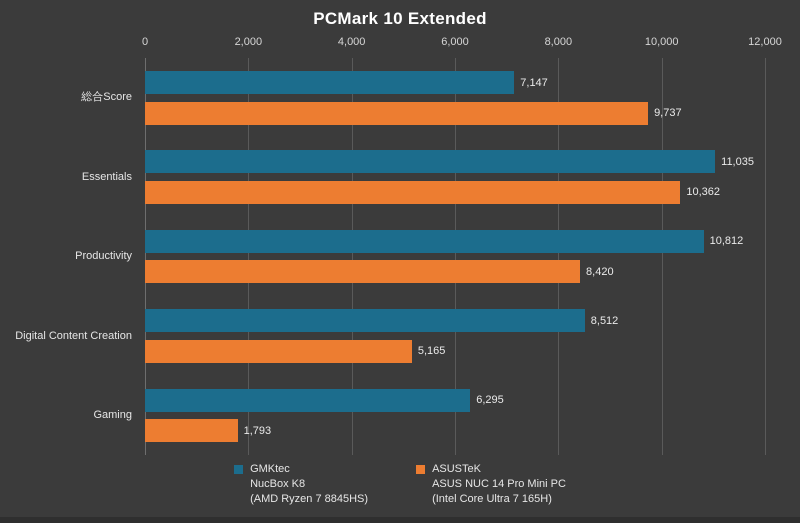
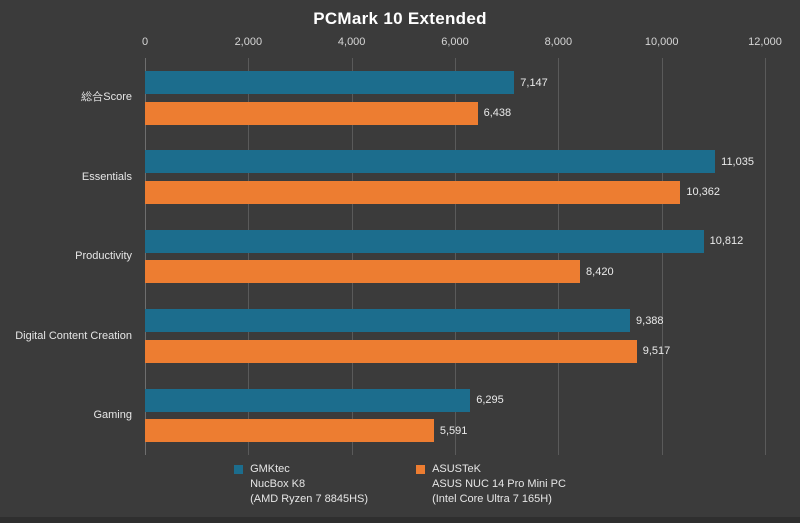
ASUSTeK ASUS NUC 14 Pro Mini PC (Intel Core Ultra 7 165H)/総合Score: 9,737 -> 6,438
GMKtec NucBox K8 (AMD Ryzen 7 8845HS)/Digital Content Creation: 8,512 -> 9,388
ASUSTeK ASUS NUC 14 Pro Mini PC (Intel Core Ultra 7 165H)/Digital Content Creation: 5,165 -> 9,517
ASUSTeK ASUS NUC 14 Pro Mini PC (Intel Core Ultra 7 165H)/Gaming: 1,793 -> 5,591
